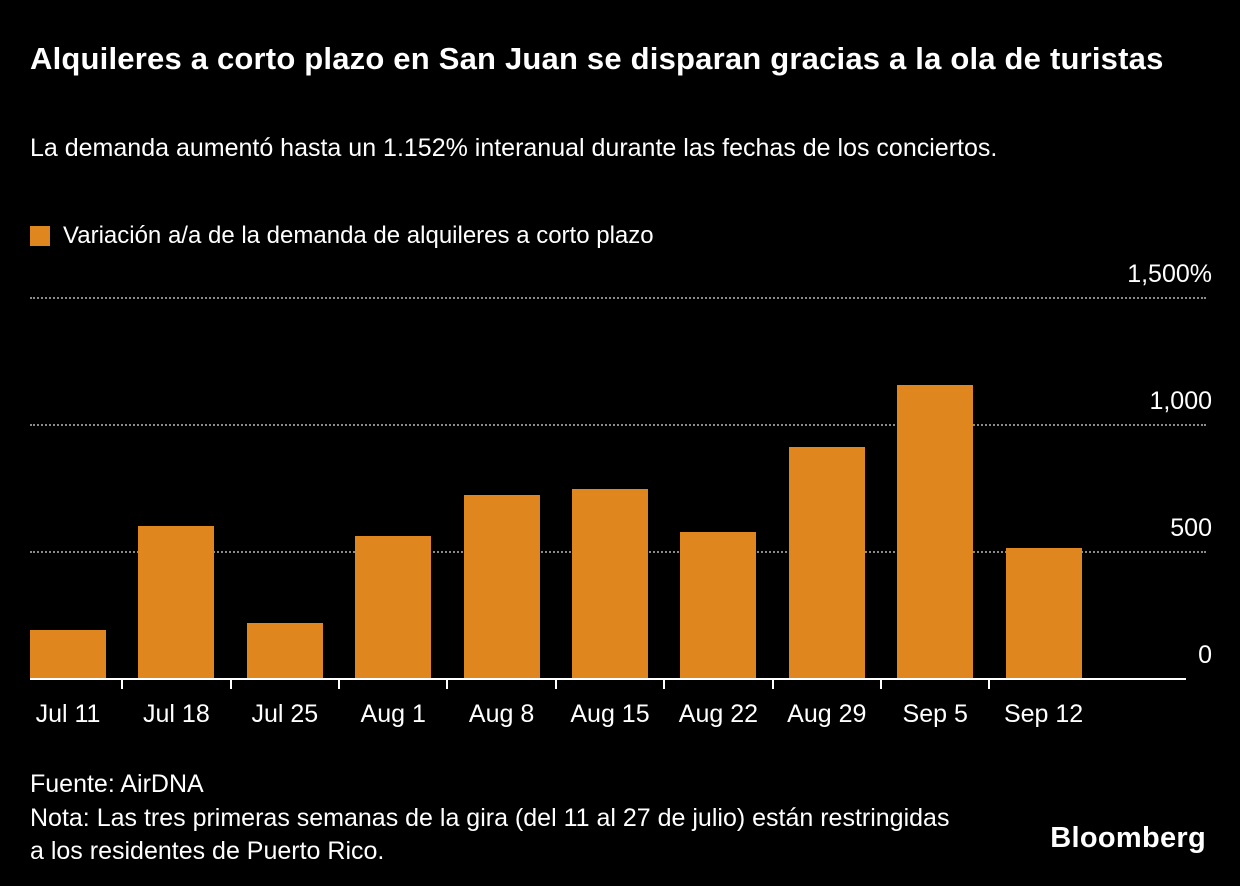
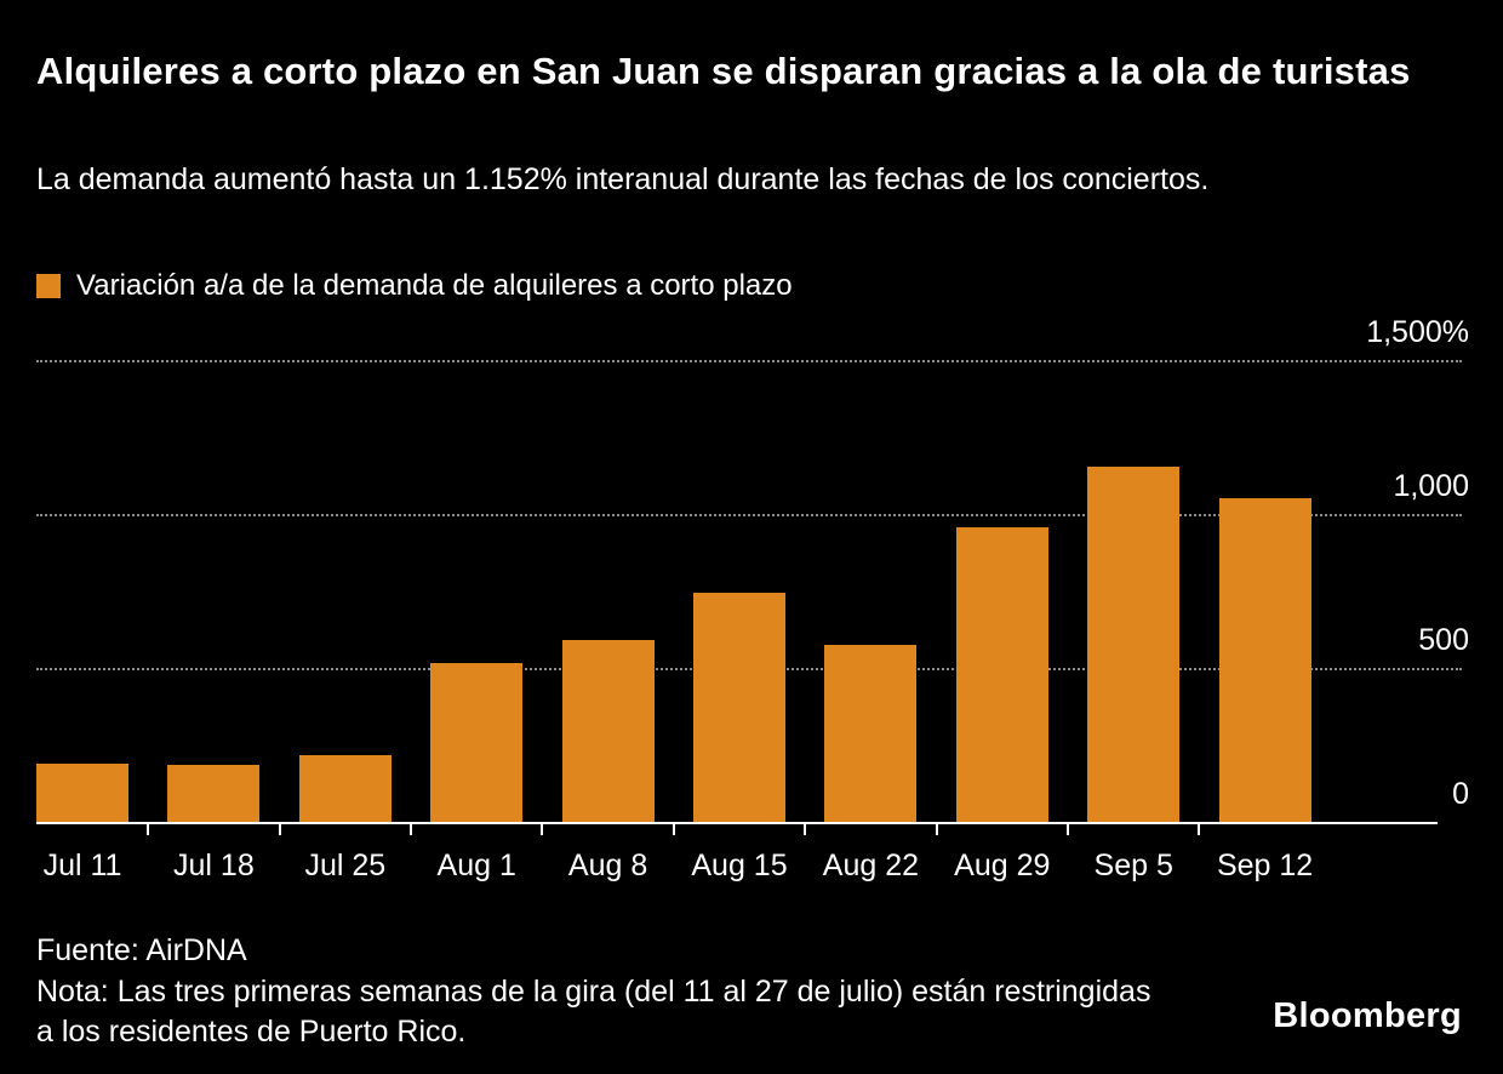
Jul 18: 600% -> 180%
Aug 1: 560% -> 520%
Aug 8: 720% -> 590%
Aug 29: 910% -> 960%
Sep 12: 510% -> 1050%
